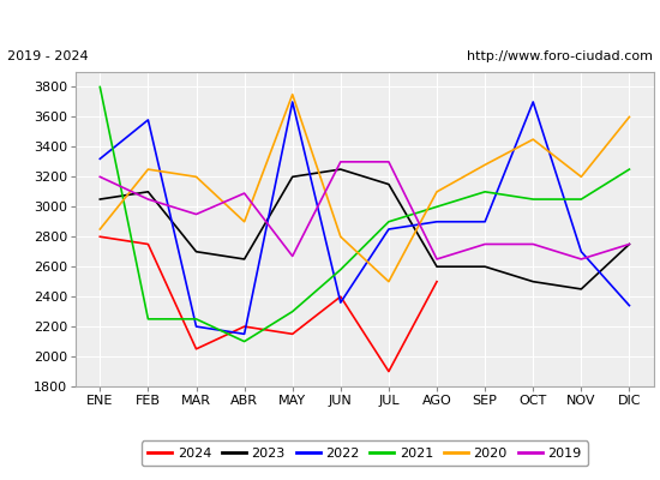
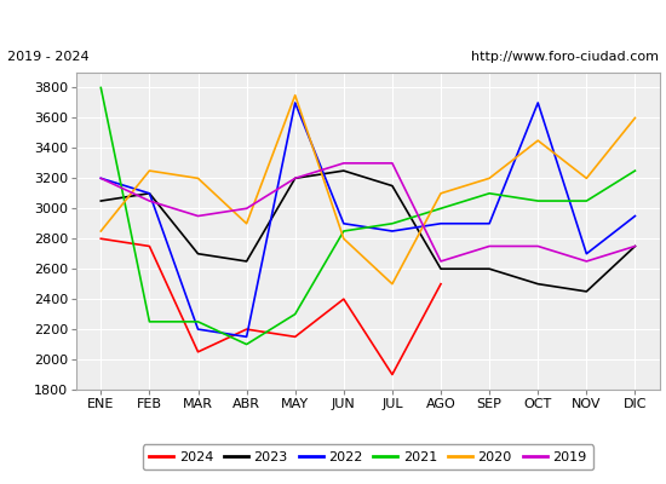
2022/ENE: 3320 -> 3200
2022/FEB: 3580 -> 3100
2019/ABR: 3090 -> 3000
2019/MAY: 2670 -> 3200
2022/JUN: 2360 -> 2900
2021/JUN: 2580 -> 2850
2020/SEP: 3280 -> 3200
2022/DIC: 2340 -> 2950
